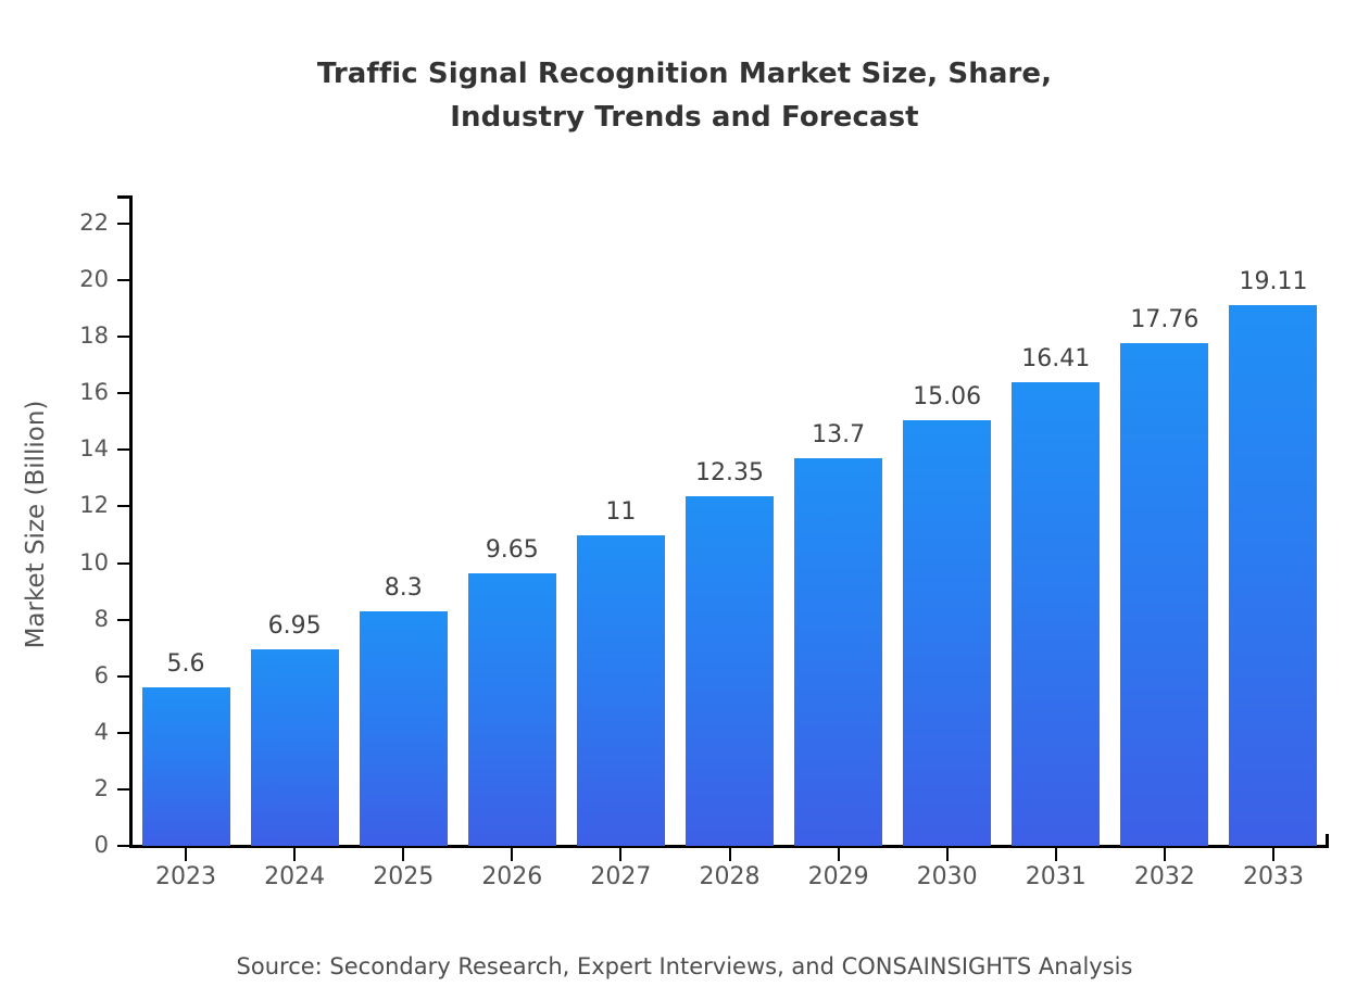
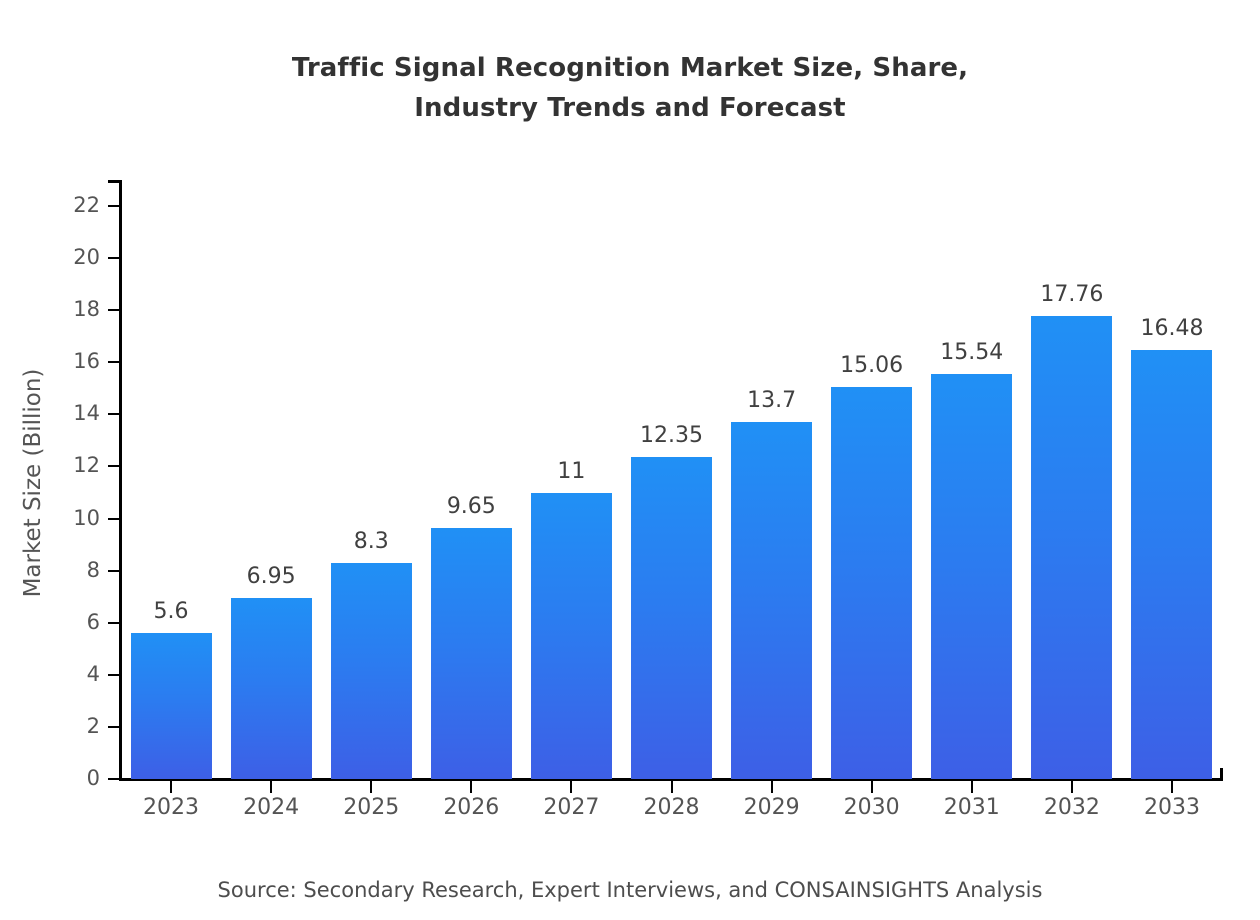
2031: 16.41 -> 15.54
2033: 19.11 -> 16.48
